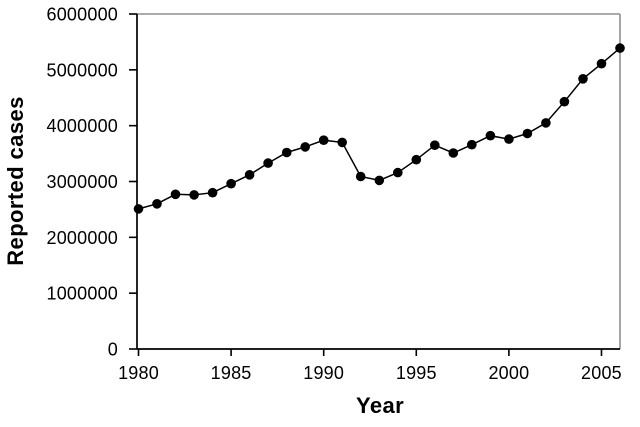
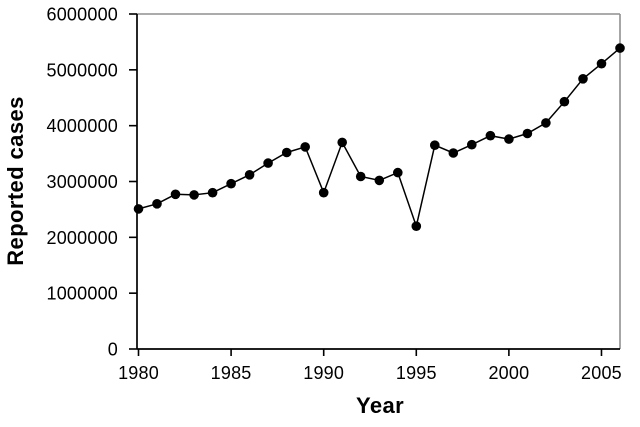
1990: 3700000 -> 2800000
1995: 3400000 -> 2200000
